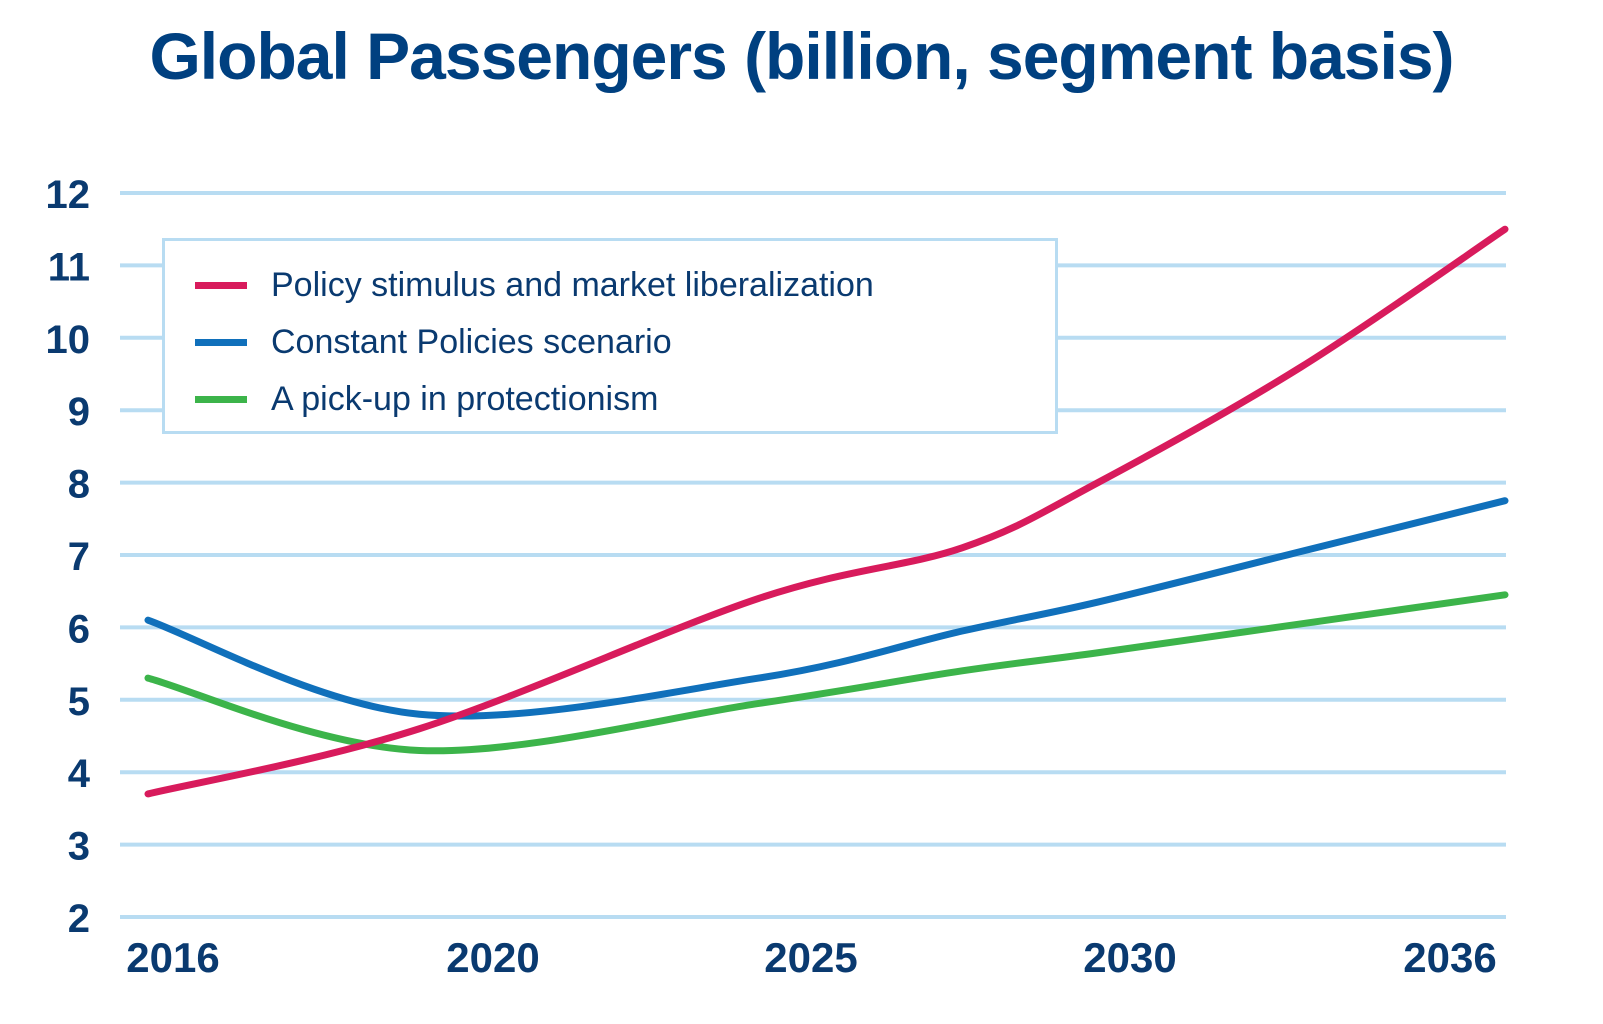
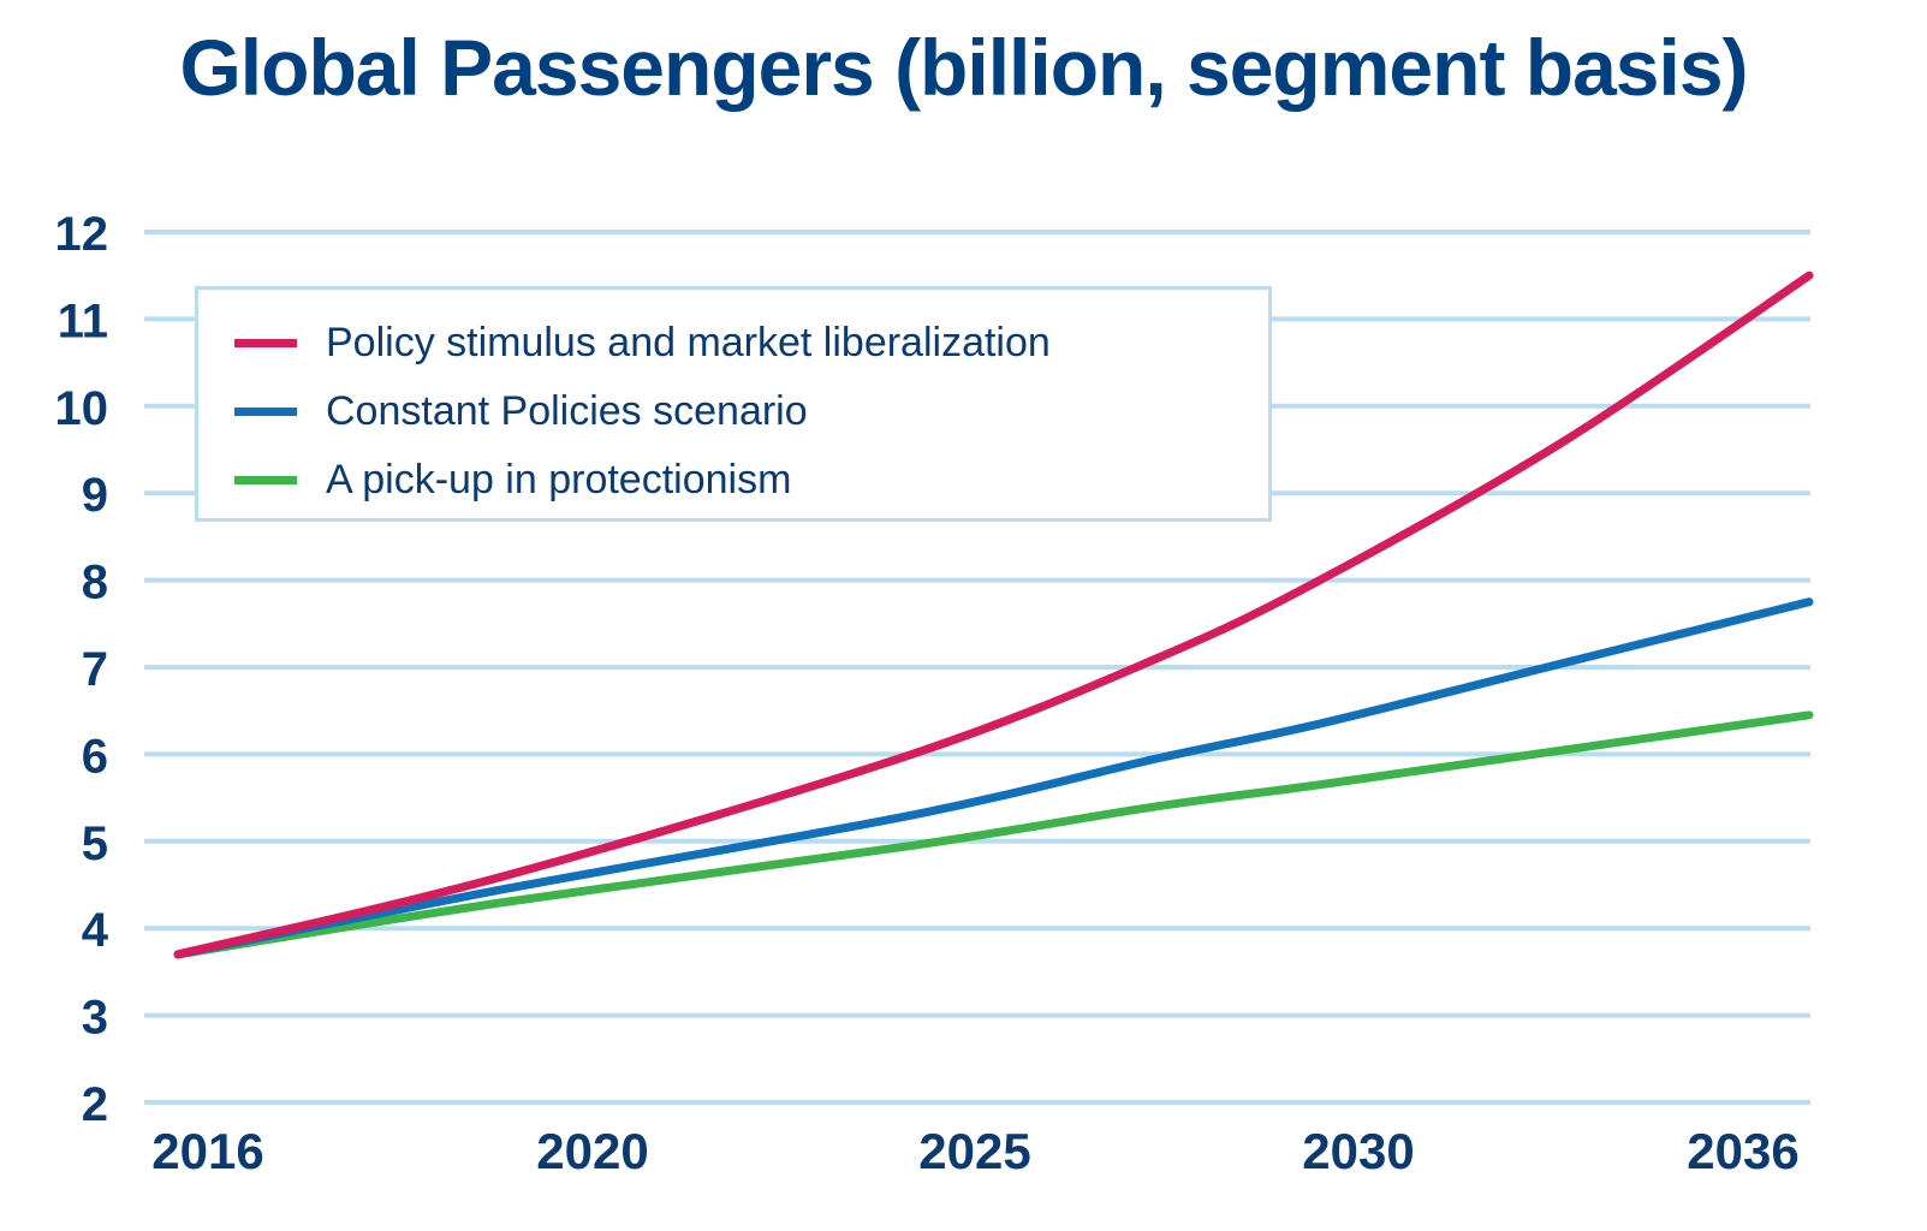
Constant Policies scenario/2016: 6.1 -> 3.7
A pick-up in protectionism/2016: 5.3 -> 3.7
Constant Policies scenario/2020: 4.8 -> 4.5
Policy stimulus and market liberalization/2025: 6.4 -> 6.0
